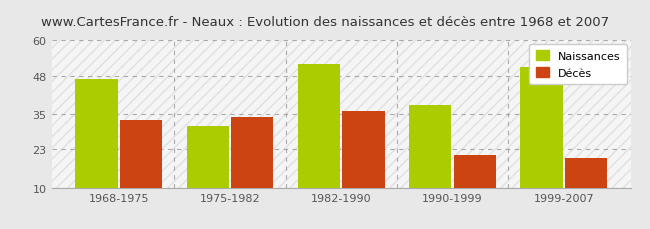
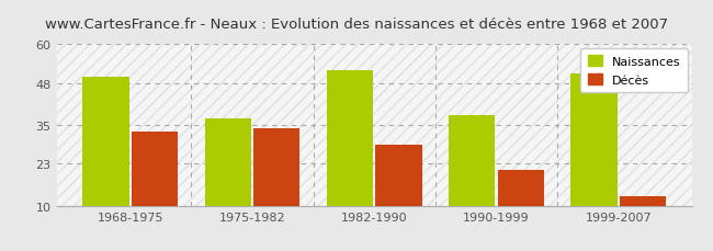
Naissances/1968-1975: 47 -> 50
Naissances/1975-1982: 31 -> 37
Décès/1982-1990: 36 -> 29
Décès/1999-2007: 20 -> 13
